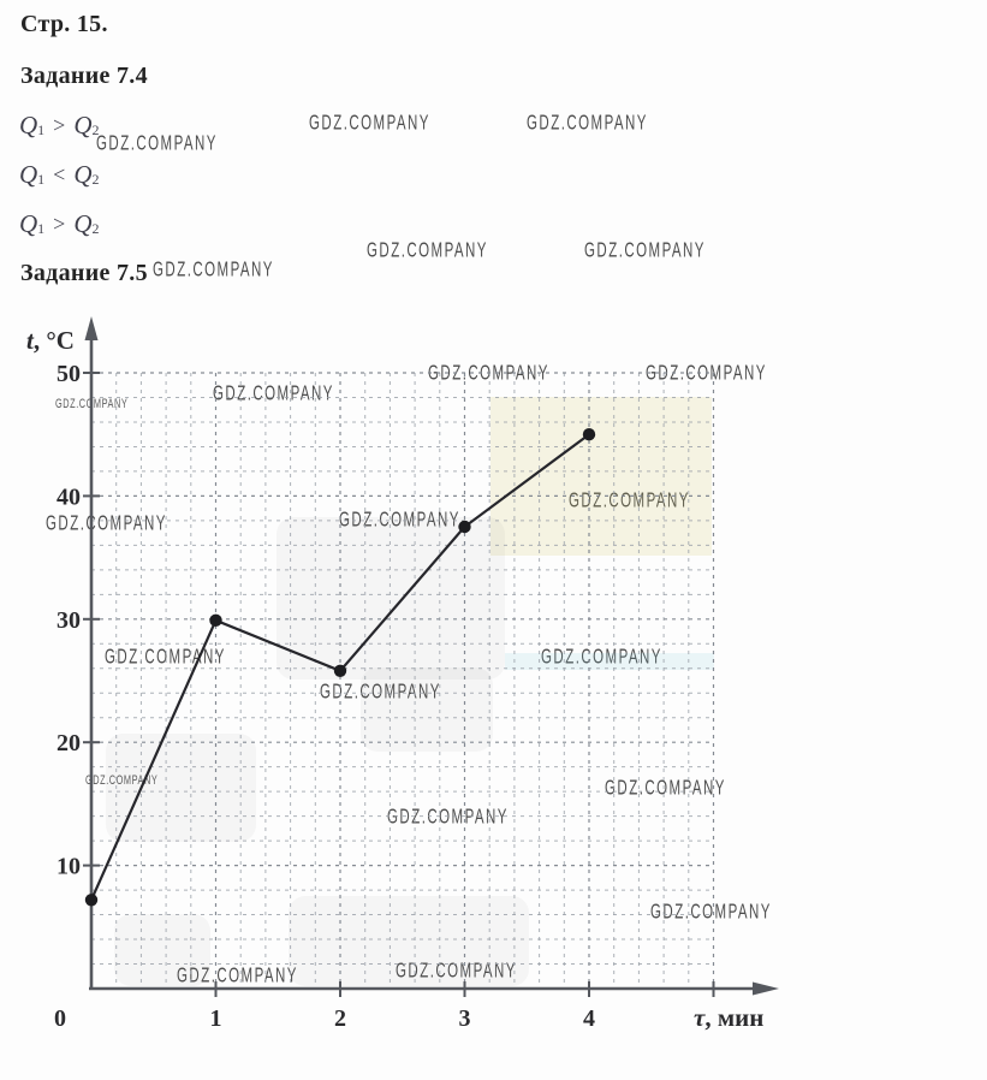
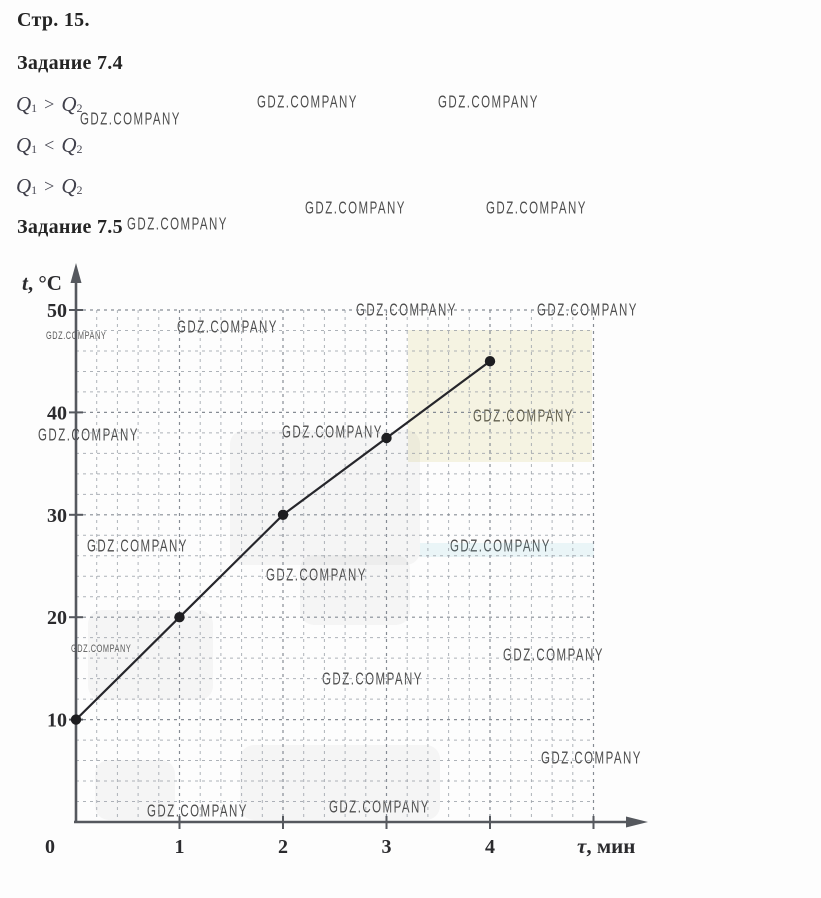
0: 7.2 -> 10.0
1: 29.9 -> 20.0
2: 25.8 -> 30.0
